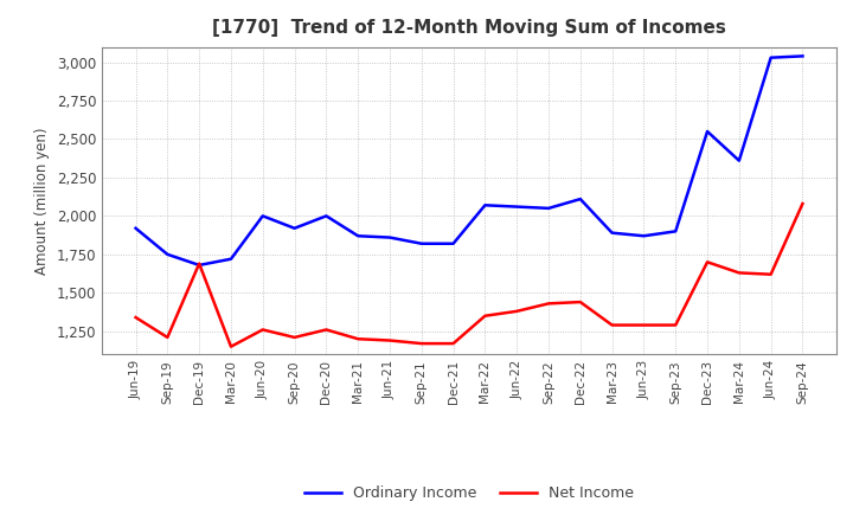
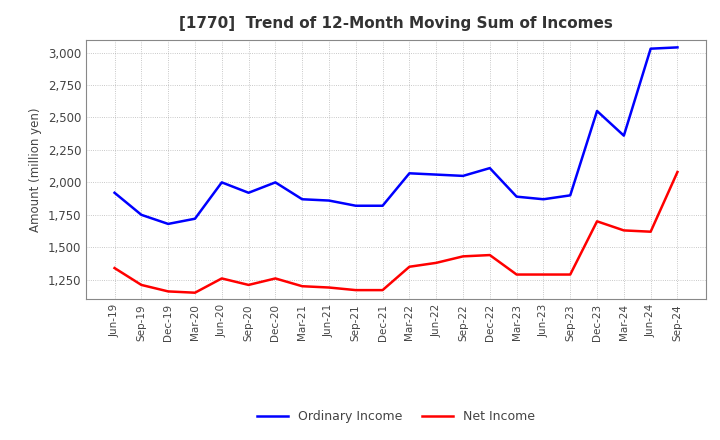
Net Income/Dec-19: 1,690 -> 1,160
